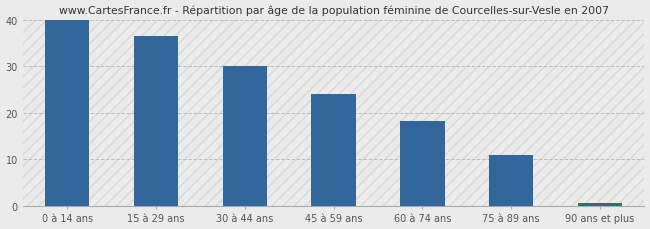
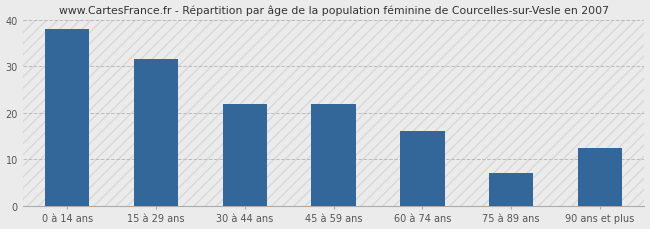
0 à 14 ans: 40.0 -> 38.0
15 à 29 ans: 36.5 -> 31.5
30 à 44 ans: 30.0 -> 22.0
45 à 59 ans: 24.0 -> 22.0
60 à 74 ans: 18.2 -> 16.0
75 à 89 ans: 11.0 -> 7.0
90 ans et plus: 0.5 -> 12.5
